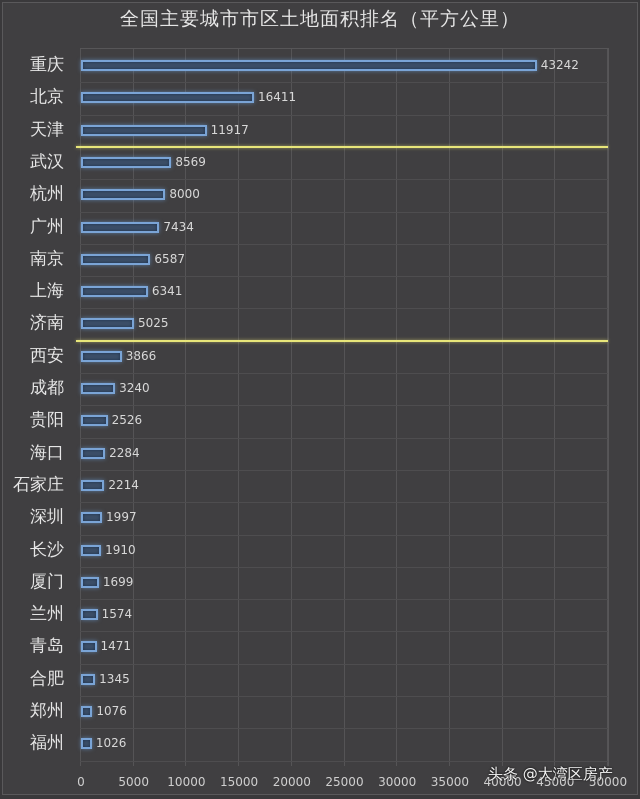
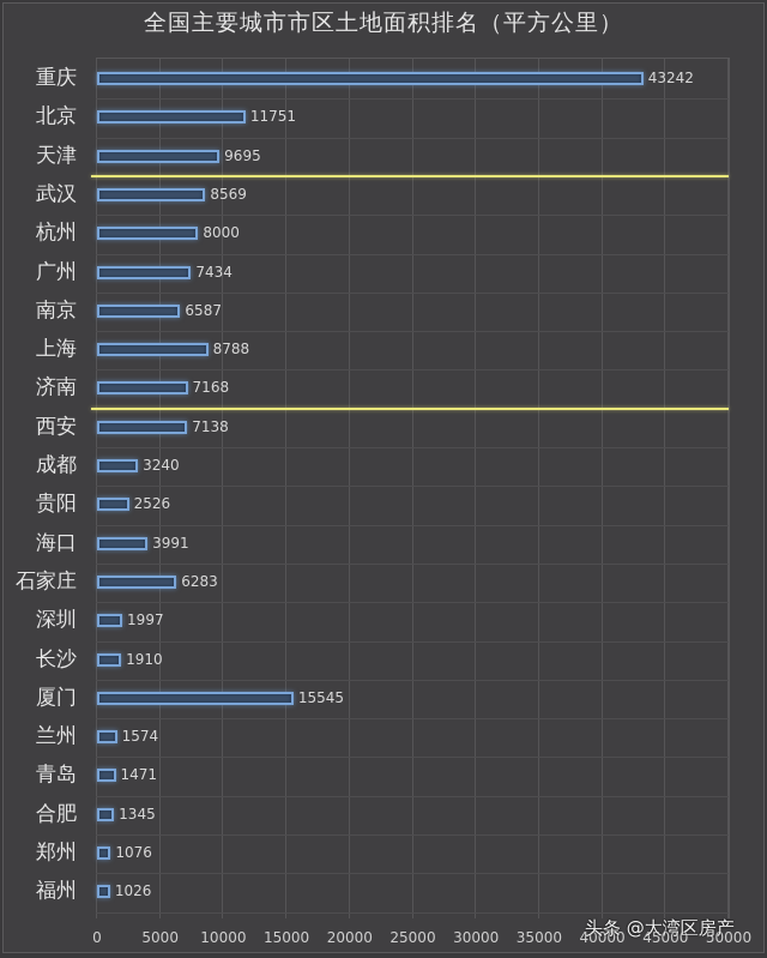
北京: 16411 -> 11751
天津: 11917 -> 9695
上海: 6341 -> 8788
济南: 5025 -> 7168
西安: 3866 -> 7138
海口: 2284 -> 3991
石家庄: 2214 -> 6283
厦门: 1699 -> 15545
